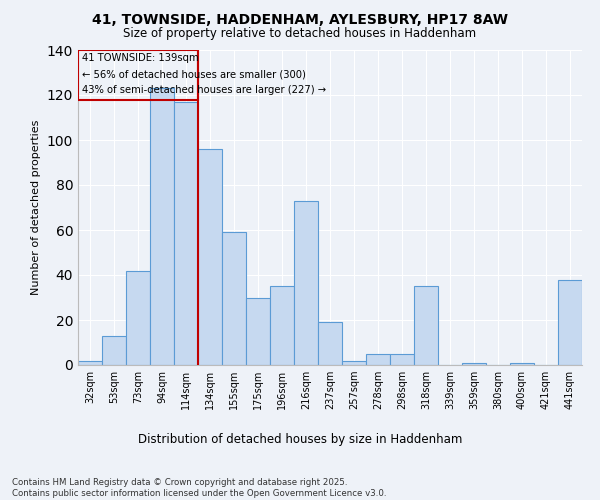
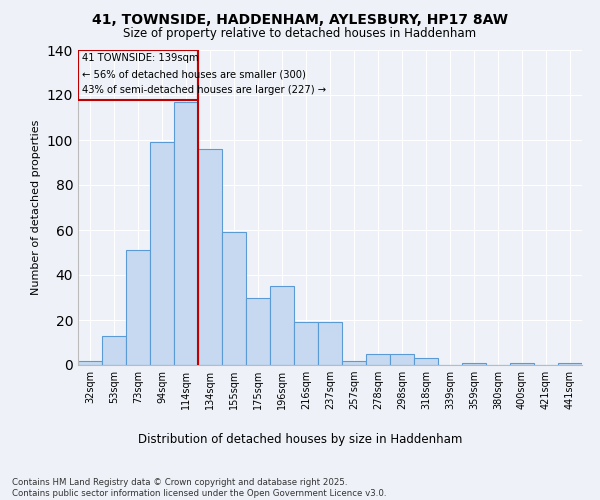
73sqm: 42 -> 51
94sqm: 123 -> 99
216sqm: 73 -> 19
318sqm: 35 -> 3
441sqm: 38 -> 1
